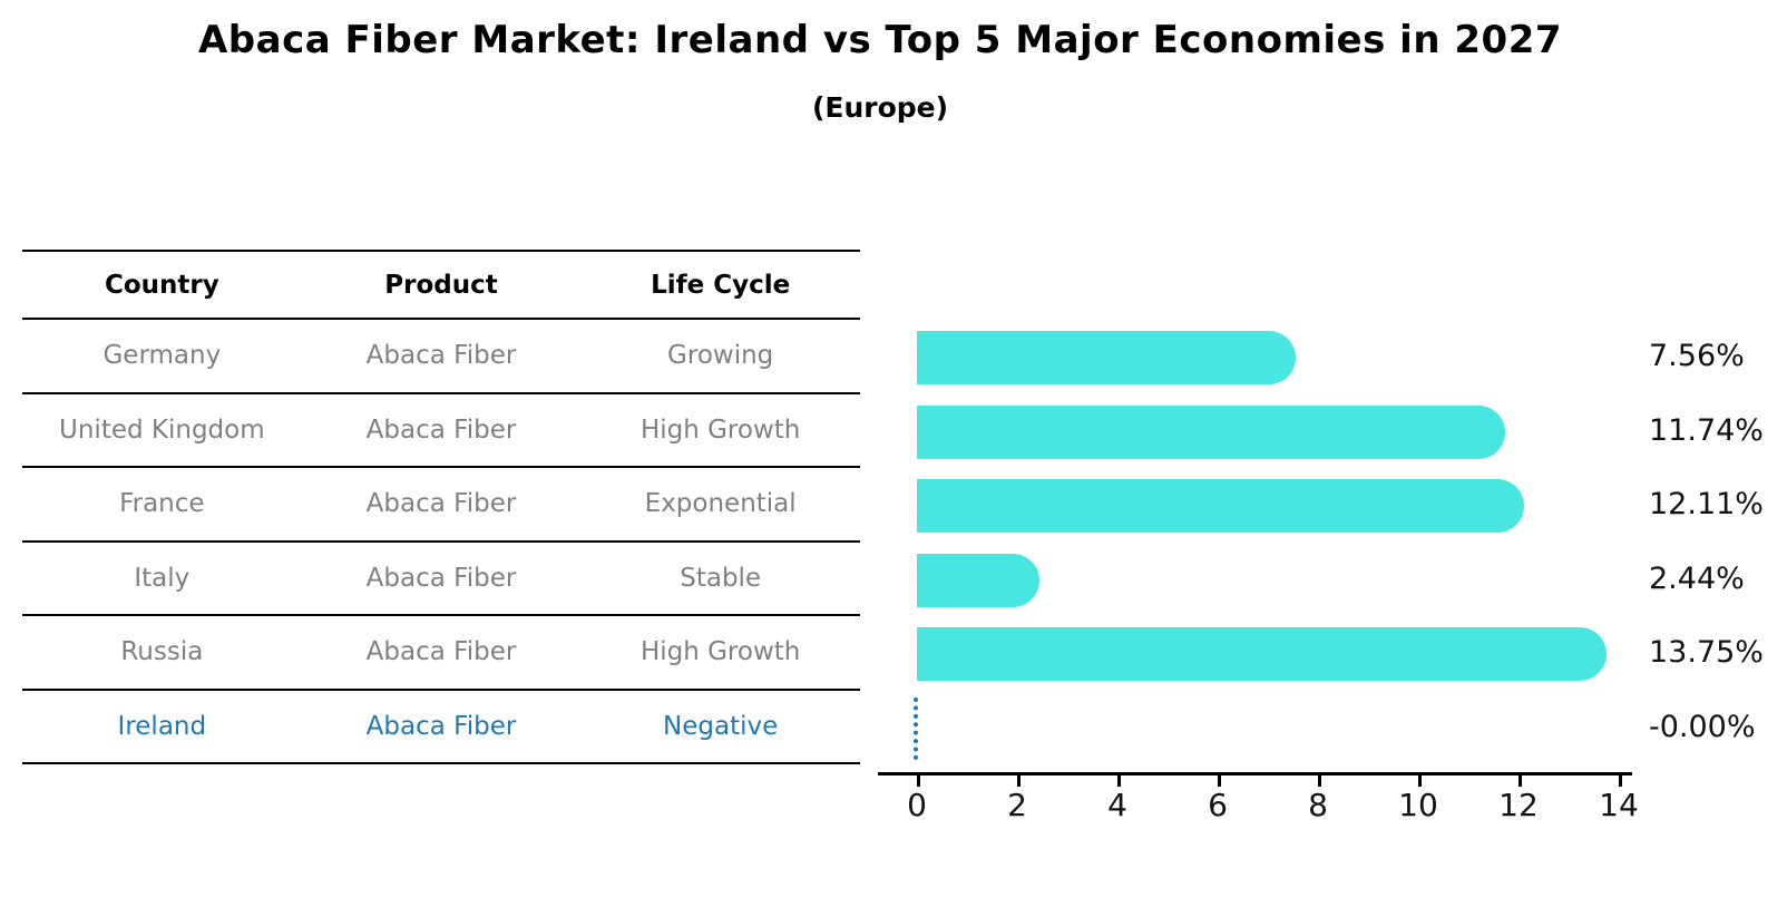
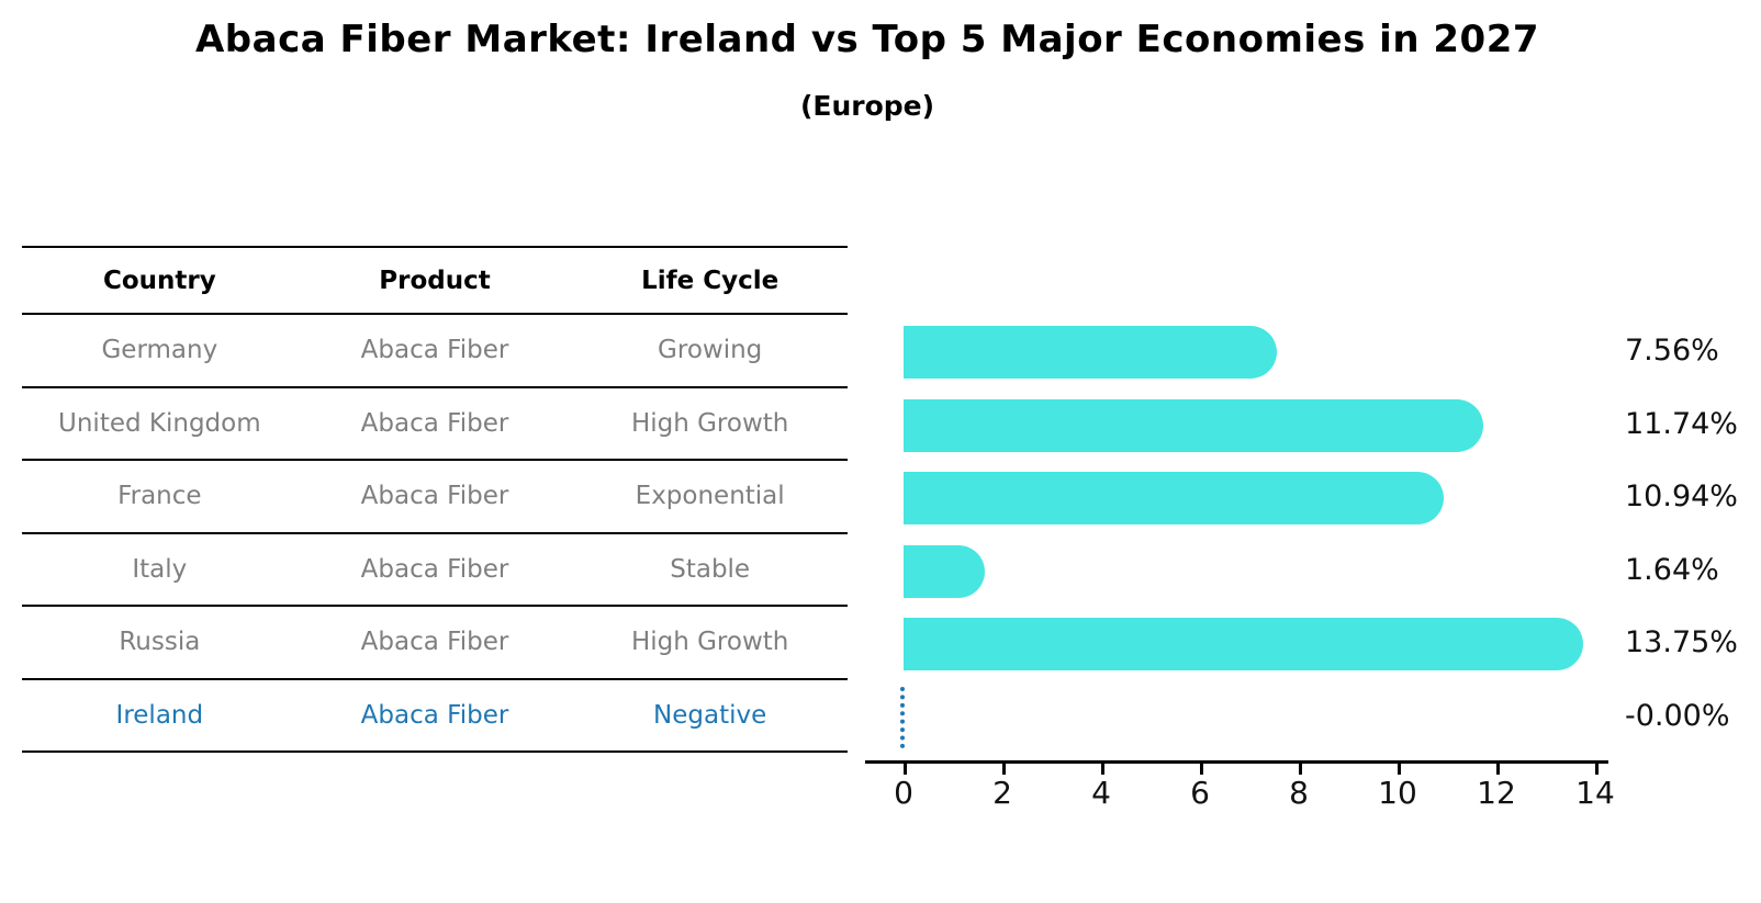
France: 12.11% -> 10.94%
Italy: 2.44% -> 1.64%
